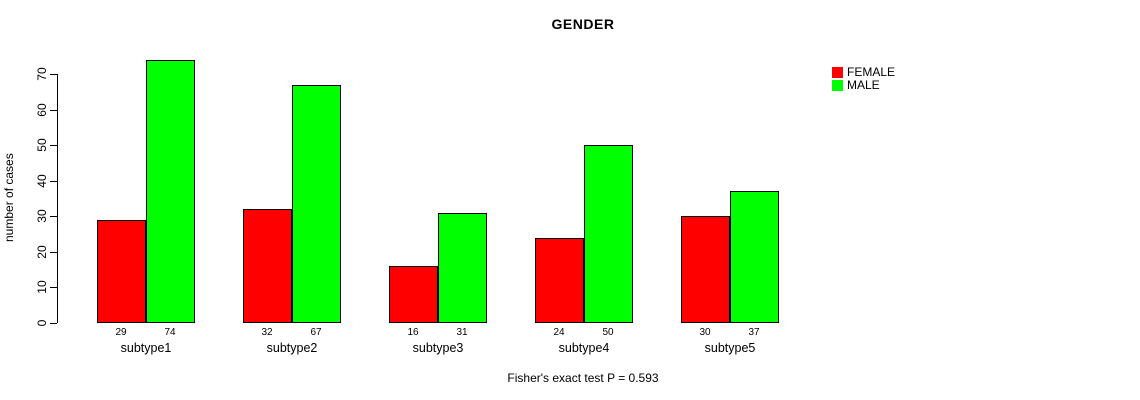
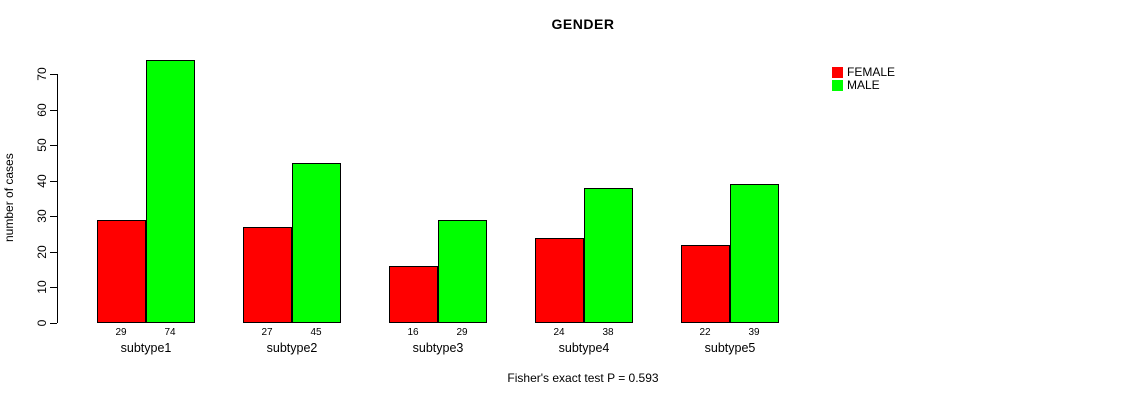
FEMALE/subtype2: 32 -> 27
MALE/subtype2: 67 -> 45
MALE/subtype3: 31 -> 29
MALE/subtype4: 50 -> 38
FEMALE/subtype5: 30 -> 22
MALE/subtype5: 37 -> 39
